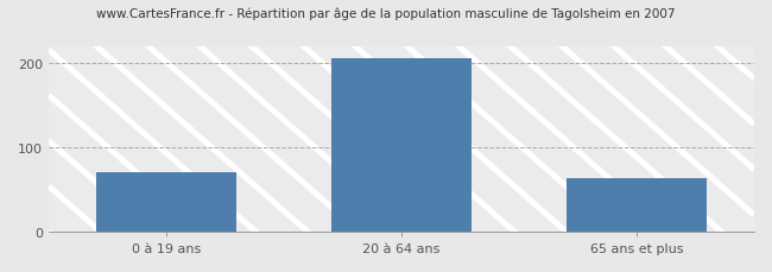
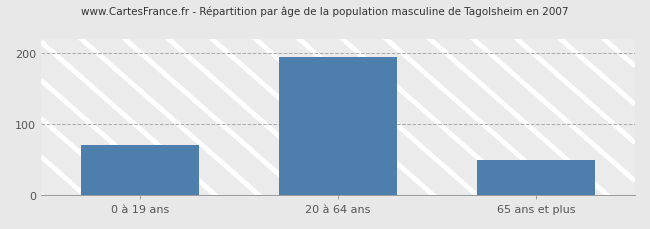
20 à 64 ans: 206 -> 195
65 ans et plus: 64 -> 50
